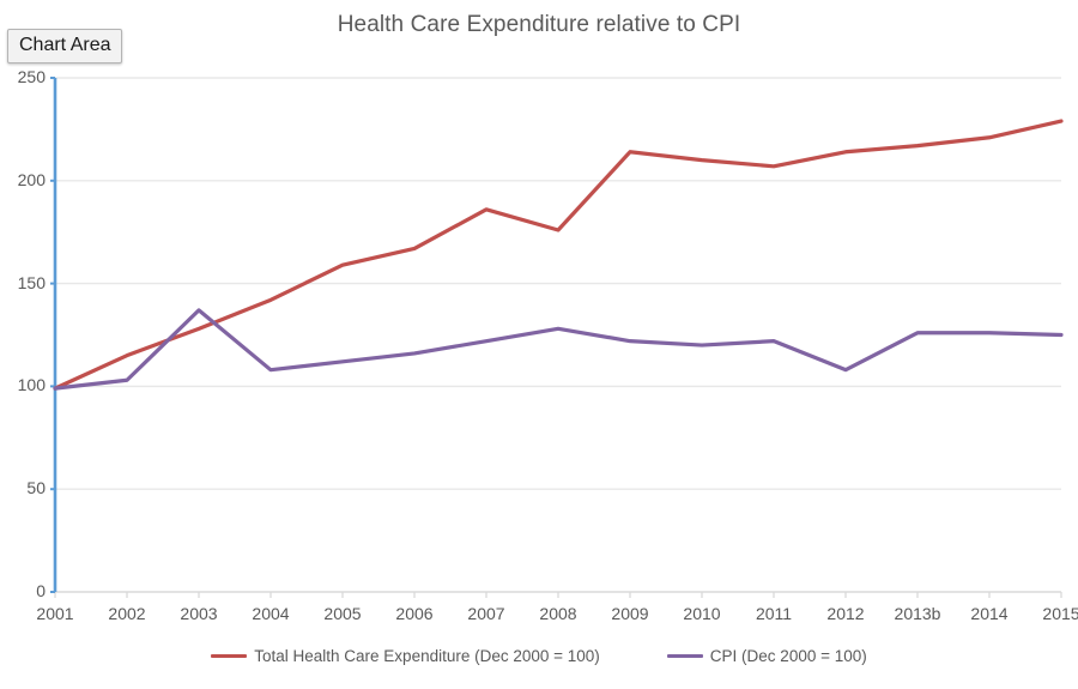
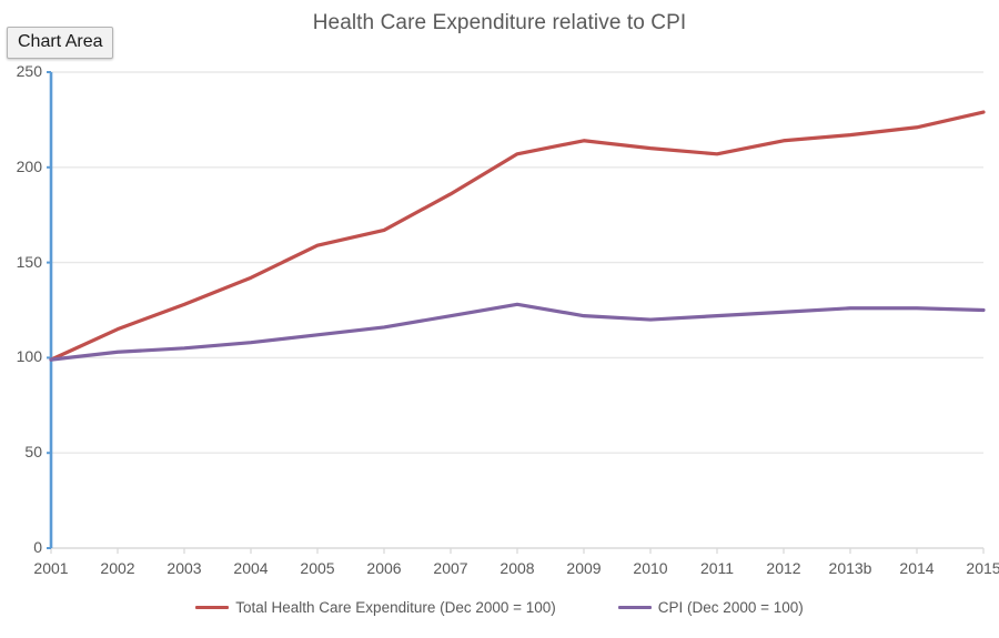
CPI (Dec 2000 = 100)/2003: 137 -> 105
Total Health Care Expenditure (Dec 2000 = 100)/2008: 176 -> 207
CPI (Dec 2000 = 100)/2012: 108 -> 124
